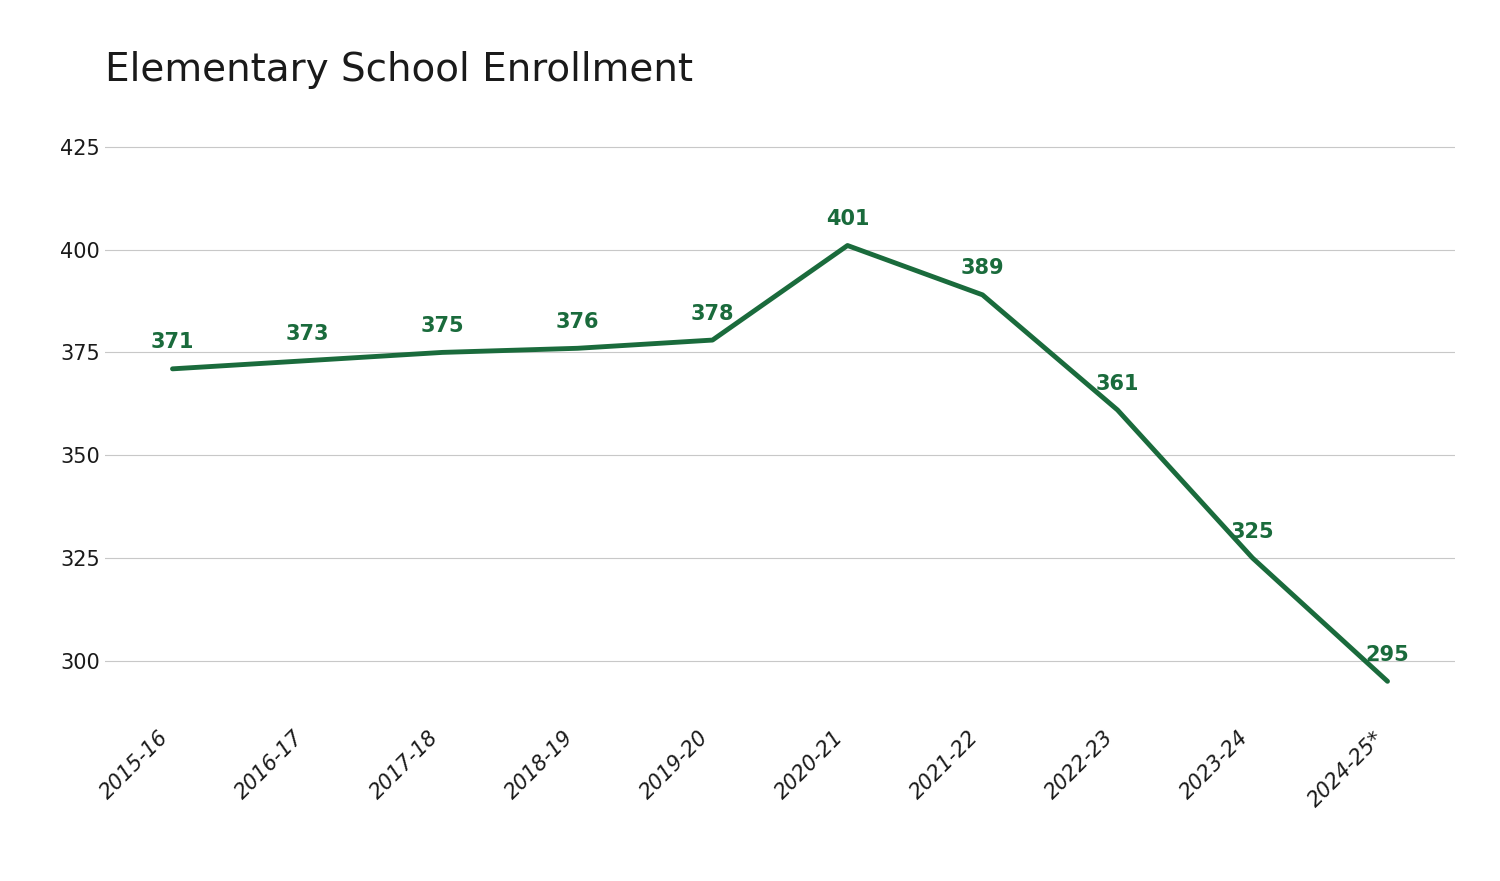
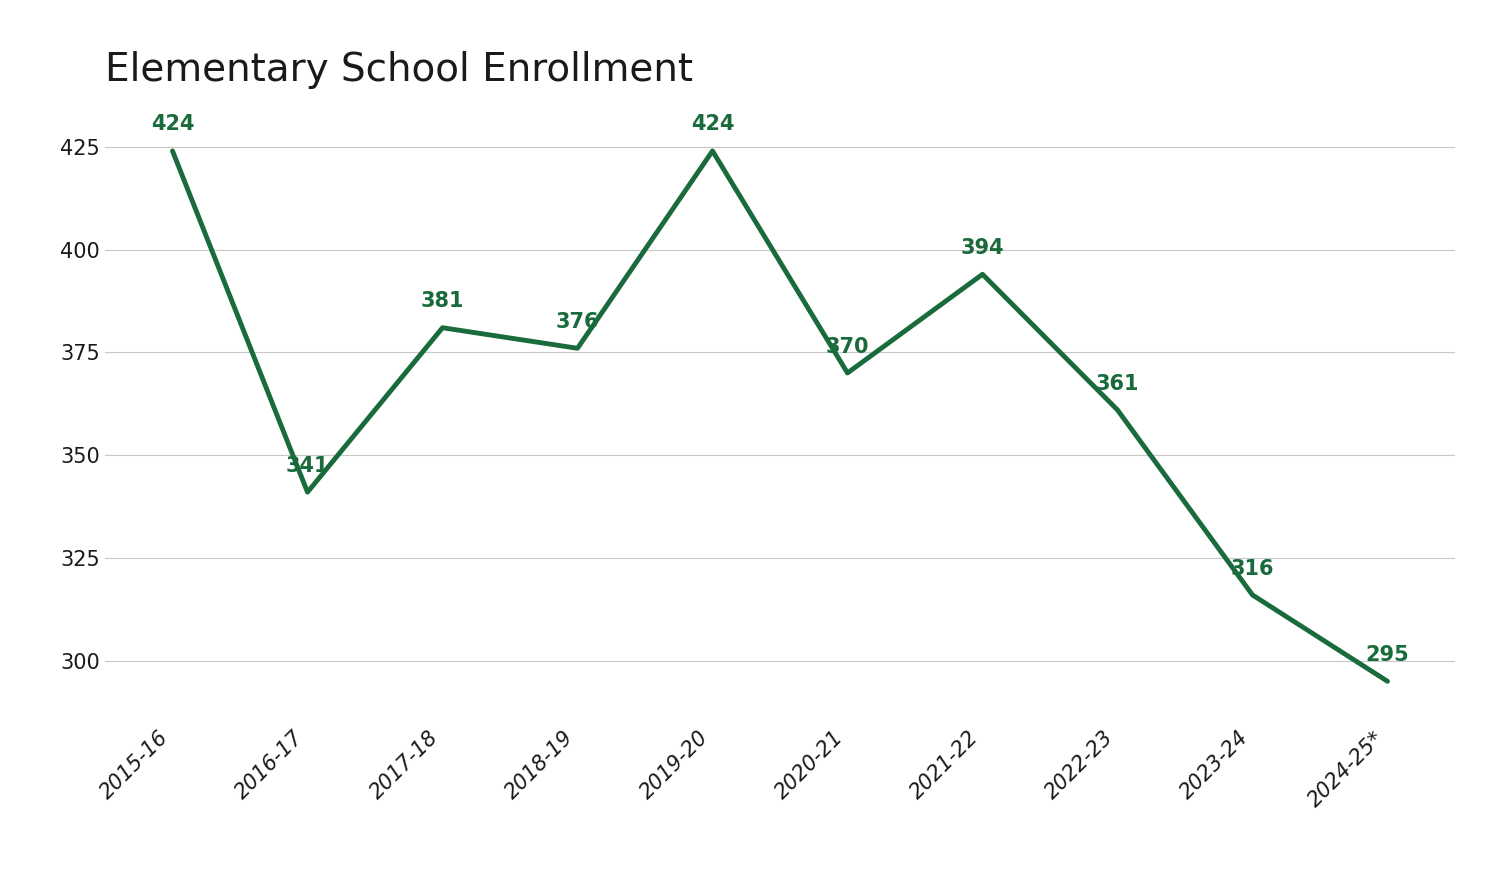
2015-16: 371 -> 424
2016-17: 373 -> 341
2017-18: 375 -> 381
2019-20: 378 -> 424
2020-21: 401 -> 370
2021-22: 389 -> 394
2023-24: 325 -> 316
